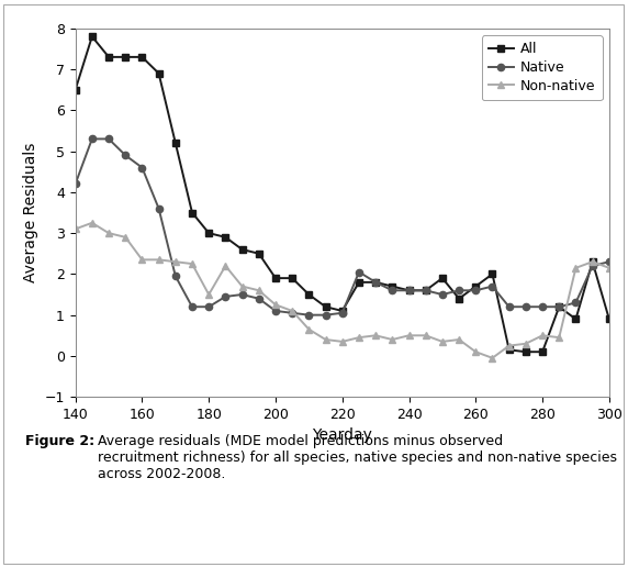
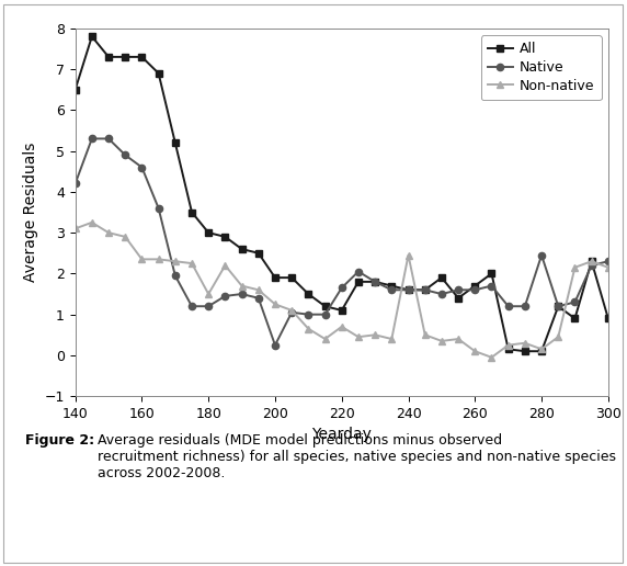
Native/200: 1.10 -> 0.25
Native/220: 1.05 -> 1.65
Non-native/220: 0.35 -> 0.70
Non-native/240: 0.50 -> 2.45
Native/280: 1.20 -> 2.45
Non-native/280: 0.50 -> 0.15
